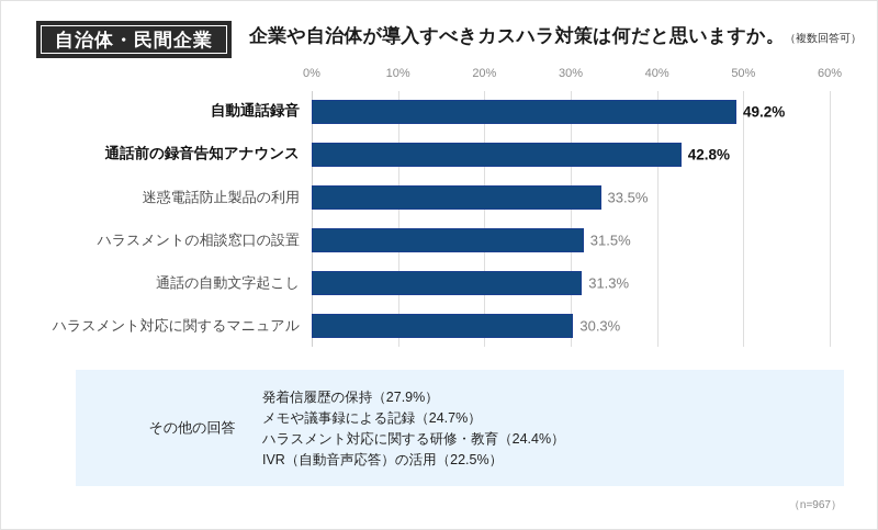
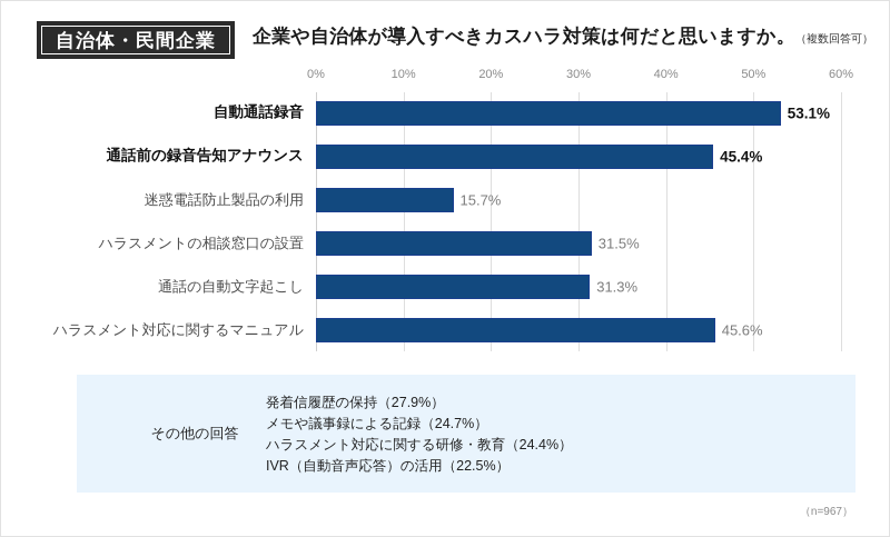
自動通話録音: 49.2% -> 53.1%
通話前の録音告知アナウンス: 42.8% -> 45.4%
迷惑電話防止製品の利用: 33.5% -> 15.7%
ハラスメント対応に関するマニュアル: 30.3% -> 45.6%
